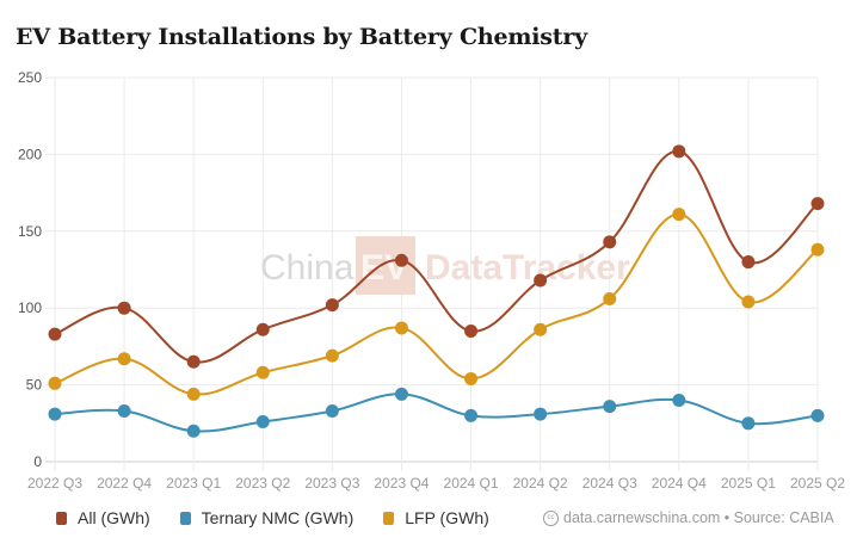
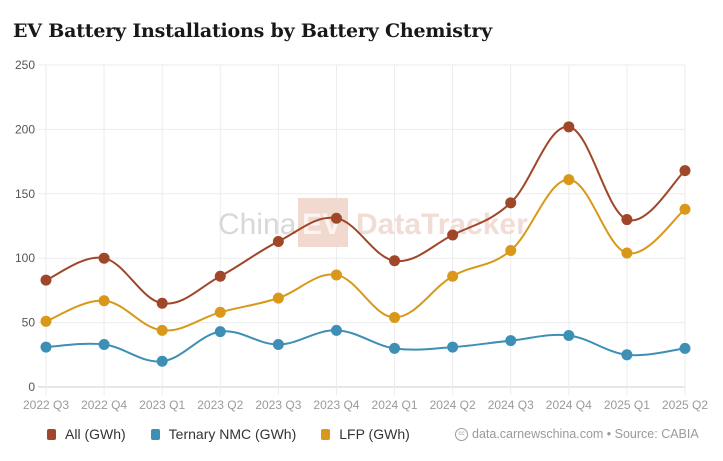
Ternary NMC (GWh)/2023 Q2: 26 -> 43
All (GWh)/2023 Q3: 102 -> 113
All (GWh)/2024 Q1: 85 -> 98
